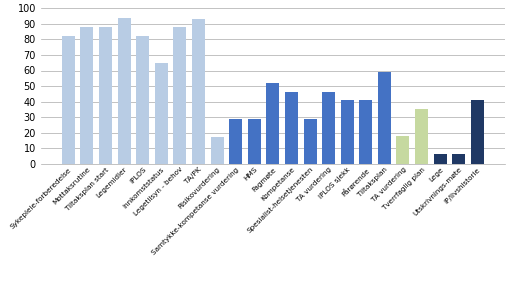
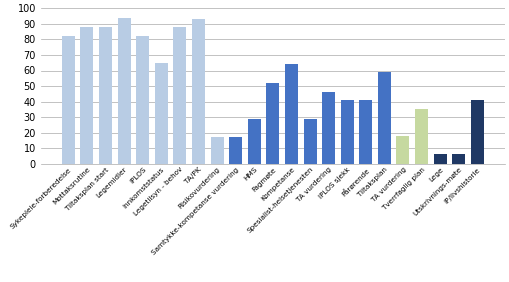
Samtykke-kompetanse vurdering: 29 -> 17
Kompetanse: 46 -> 64
